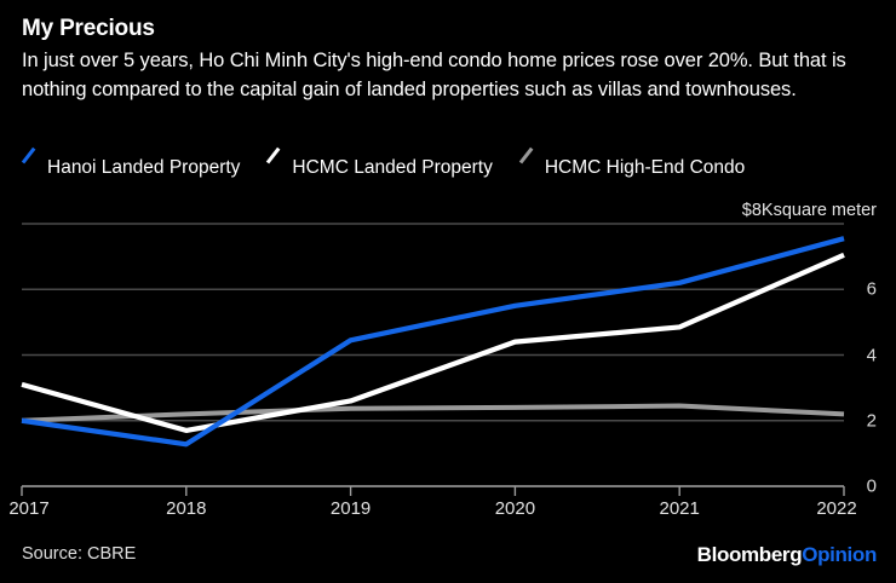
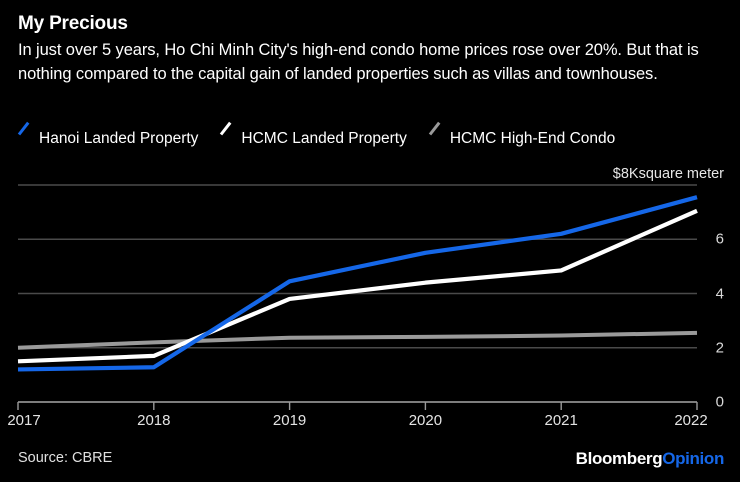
Hanoi Landed Property/2017: 2.0 -> 1.2
HCMC Landed Property/2017: 3.1 -> 1.5
HCMC Landed Property/2019: 2.6 -> 3.8
HCMC High-End Condo/2022: 2.2 -> 2.5
